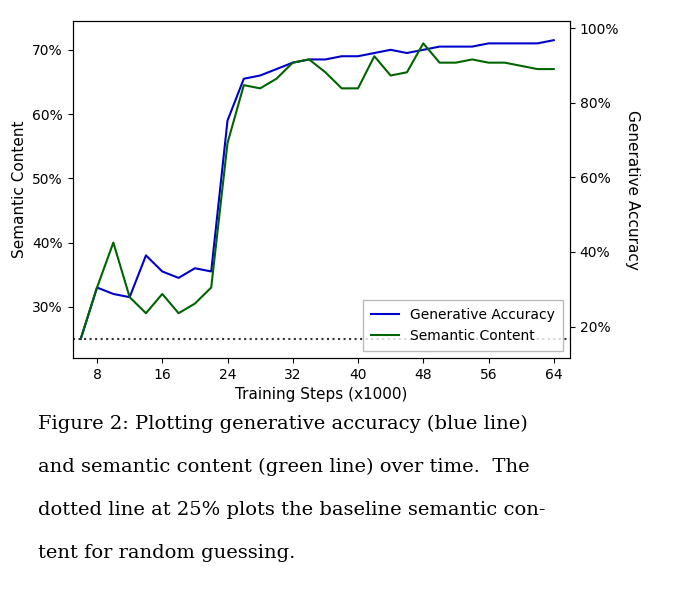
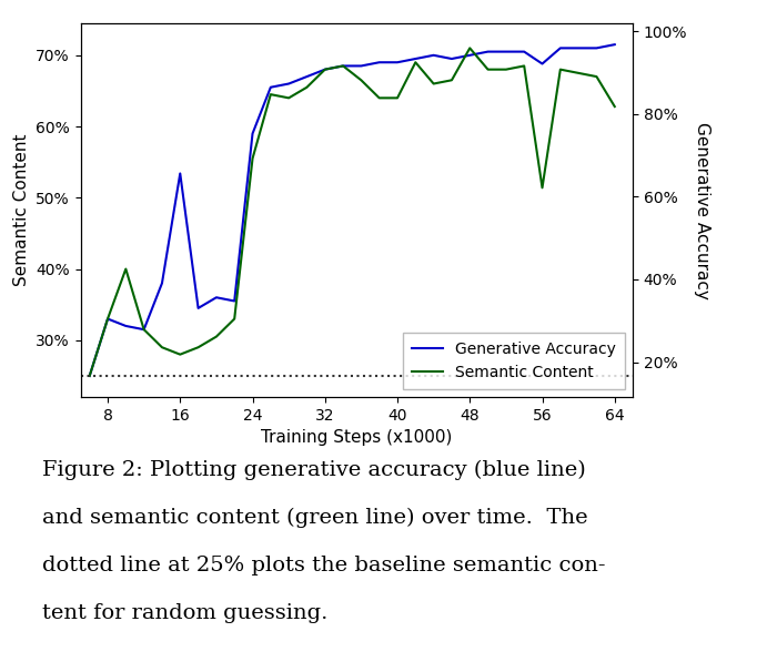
Generative Accuracy/16: 35.5% -> 53.4%
Semantic Content/16: 32.0% -> 28.0%
Generative Accuracy/56: 71.0% -> 68.8%
Semantic Content/56: 68.0% -> 51.4%
Semantic Content/64: 67.0% -> 62.8%
